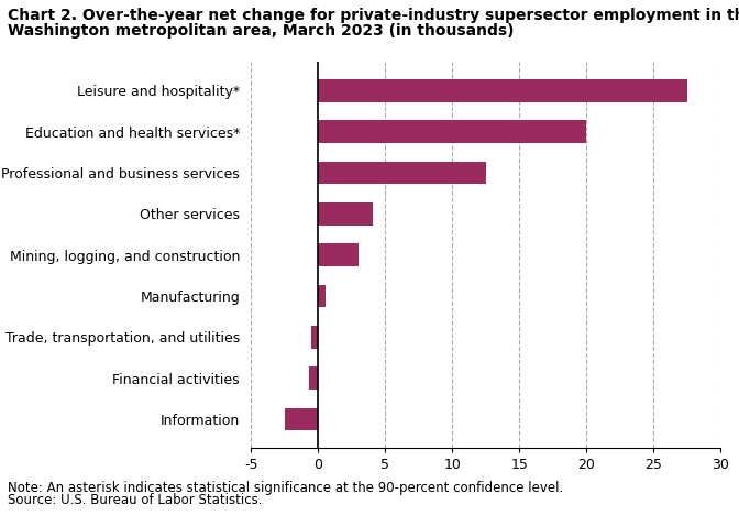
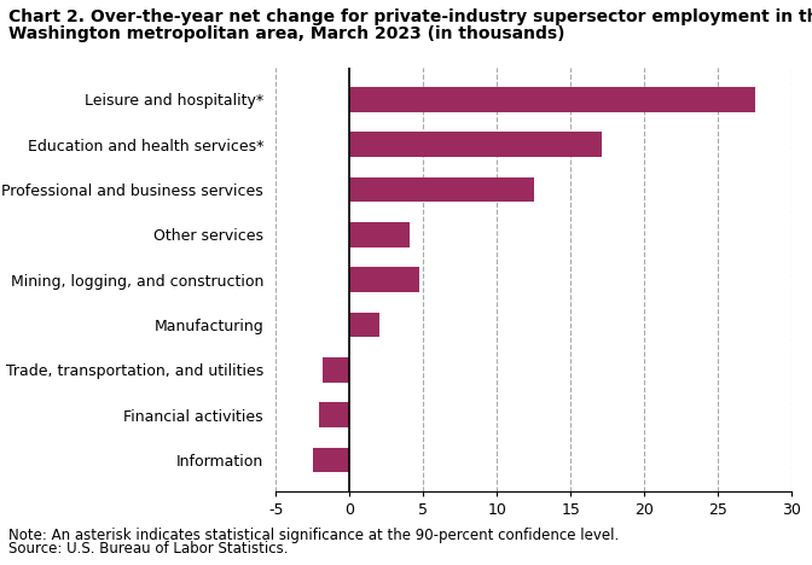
Education and health services*: 20.0 -> 17.1
Mining, logging, and construction: 3.0 -> 4.7
Manufacturing: 0.5 -> 2.0
Trade, transportation, and utilities: -0.5 -> -1.8
Financial activities: -0.7 -> -2.1
